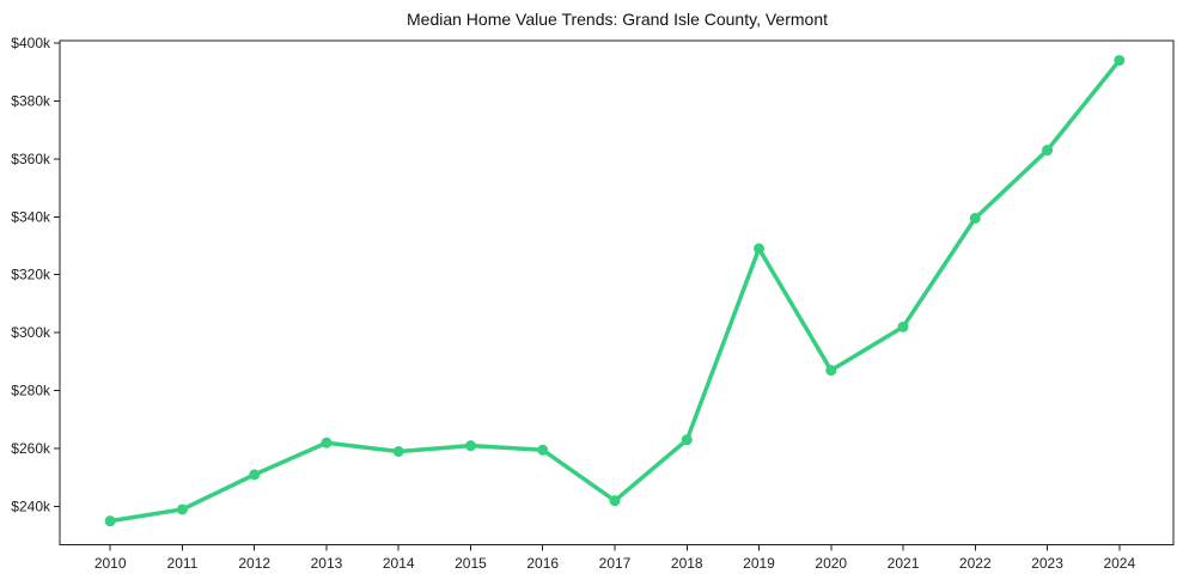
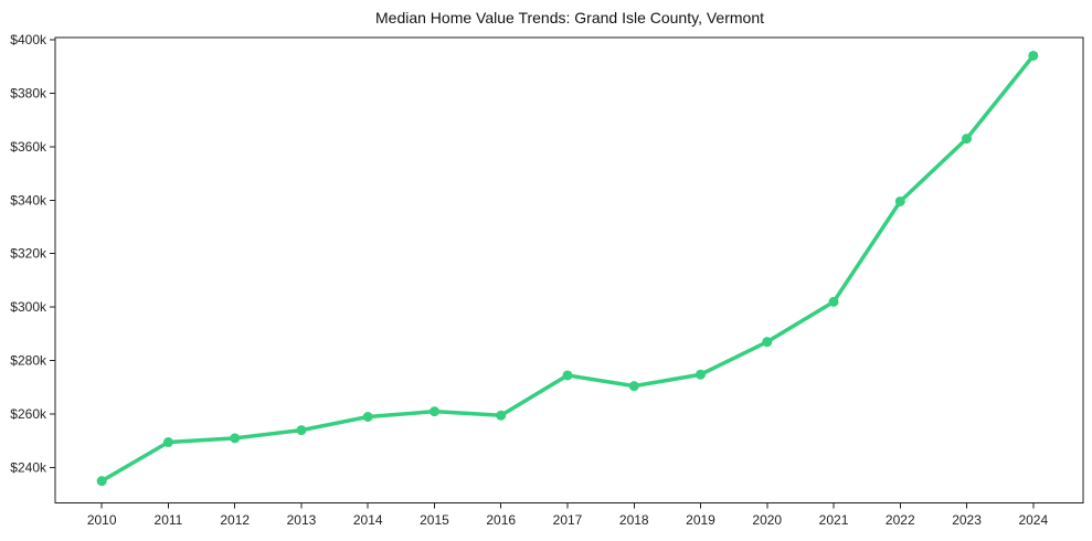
2011: $239k -> $250k
2013: $262k -> $254k
2017: $242k -> $274k
2018: $263k -> $270k
2019: $329k -> $275k
